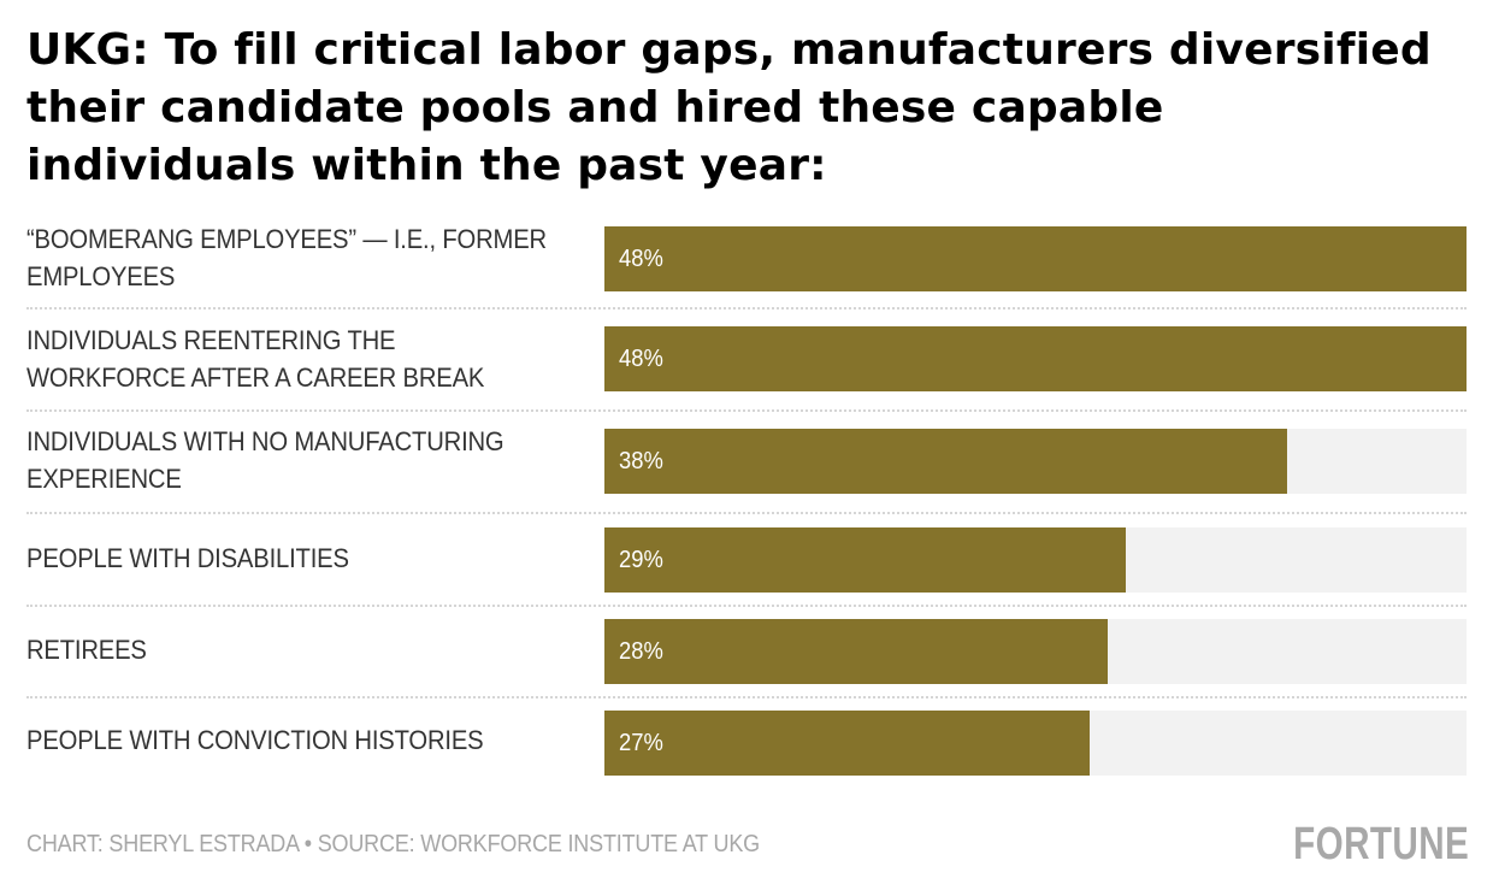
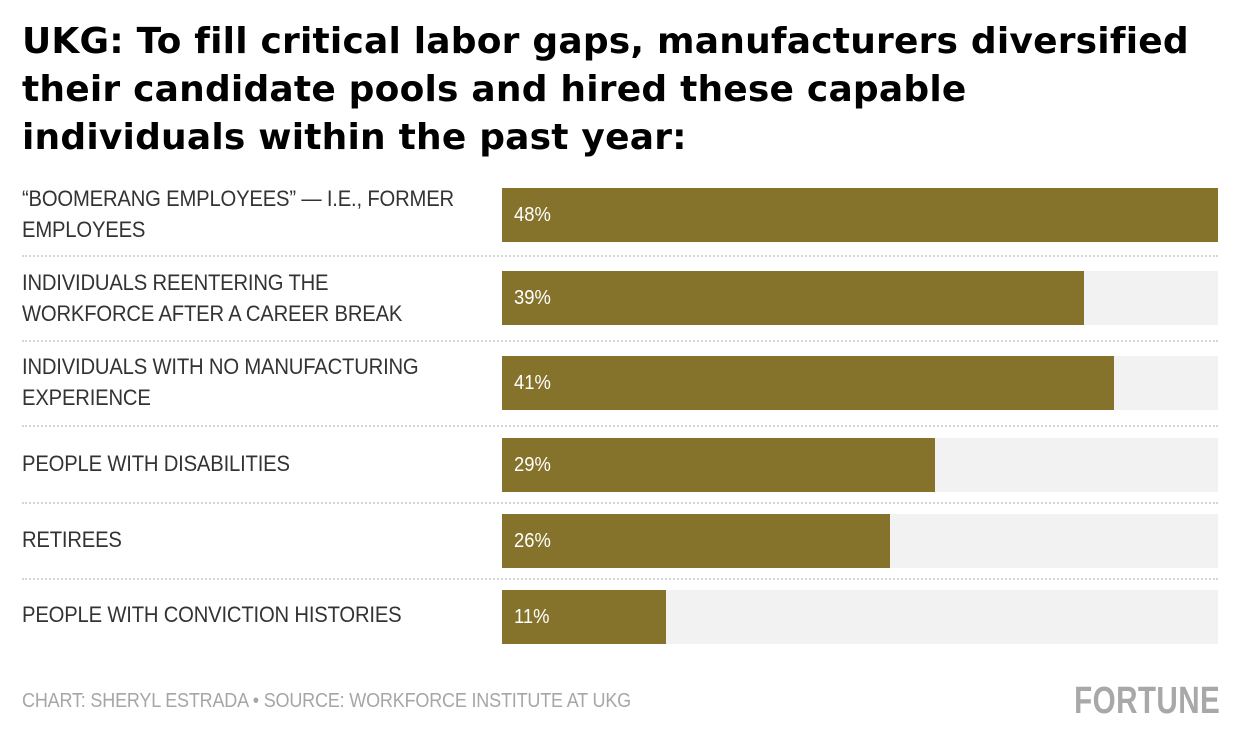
INDIVIDUALS REENTERING THE WORKFORCE AFTER A CAREER BREAK: 48% -> 39%
INDIVIDUALS WITH NO MANUFACTURING EXPERIENCE: 38% -> 41%
RETIREES: 28% -> 26%
PEOPLE WITH CONVICTION HISTORIES: 27% -> 11%
